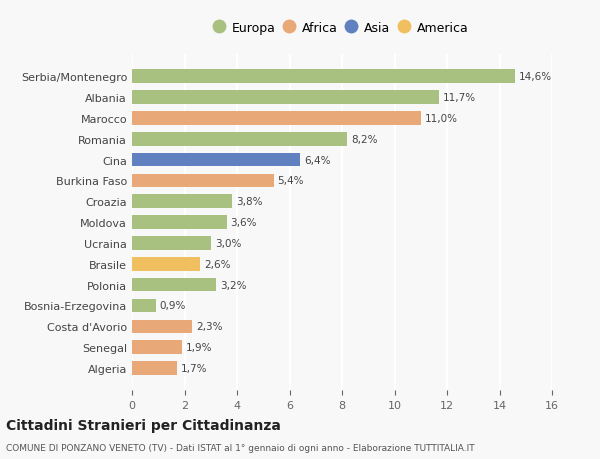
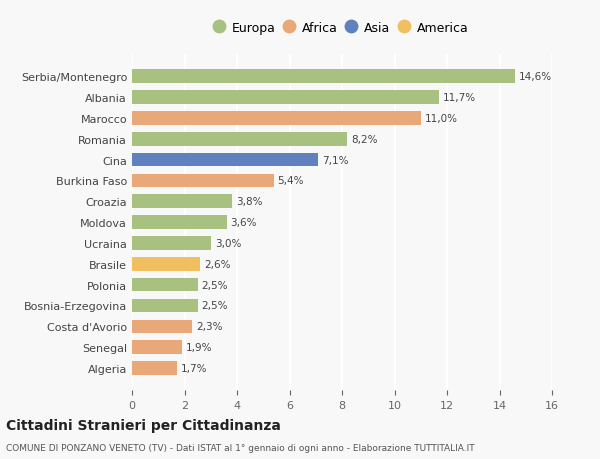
Cina: 6,4% -> 7,1%
Polonia: 3,2% -> 2,5%
Bosnia-Erzegovina: 0,9% -> 2,5%
